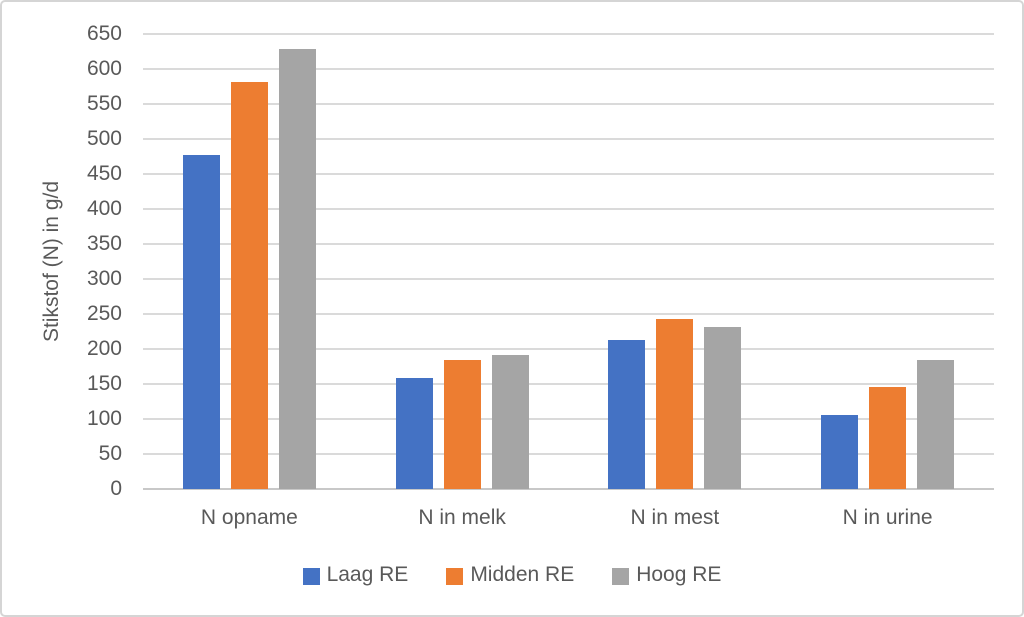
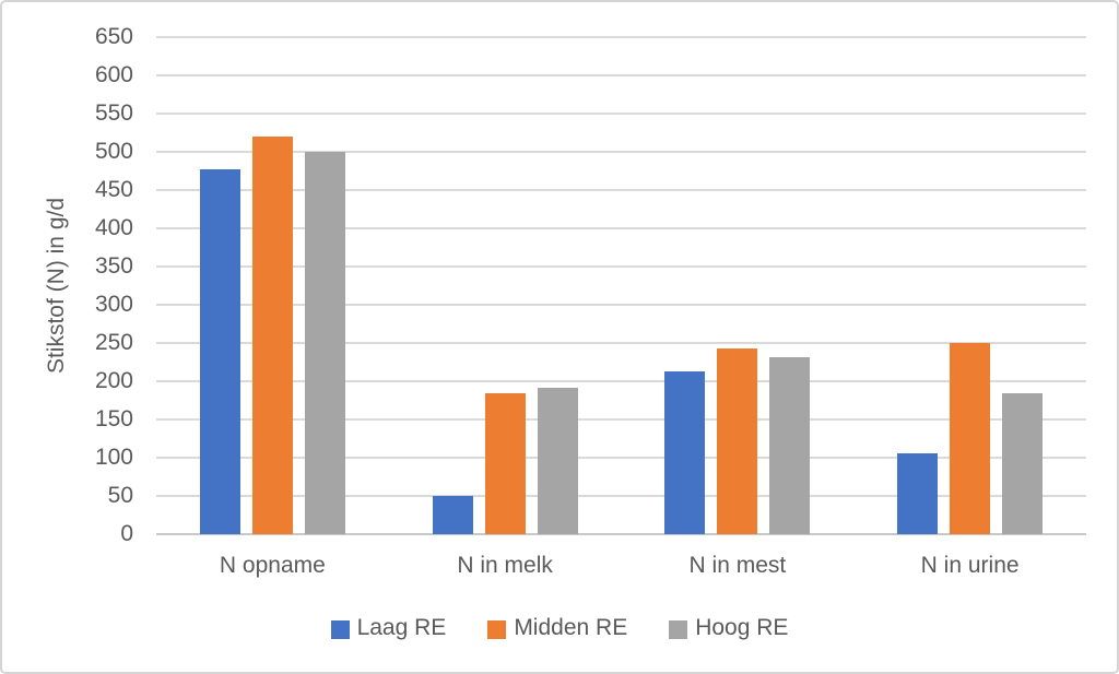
Midden RE/N opname: 580 -> 520
Hoog RE/N opname: 630 -> 500
Laag RE/N in melk: 160 -> 50
Midden RE/N in urine: 150 -> 250
